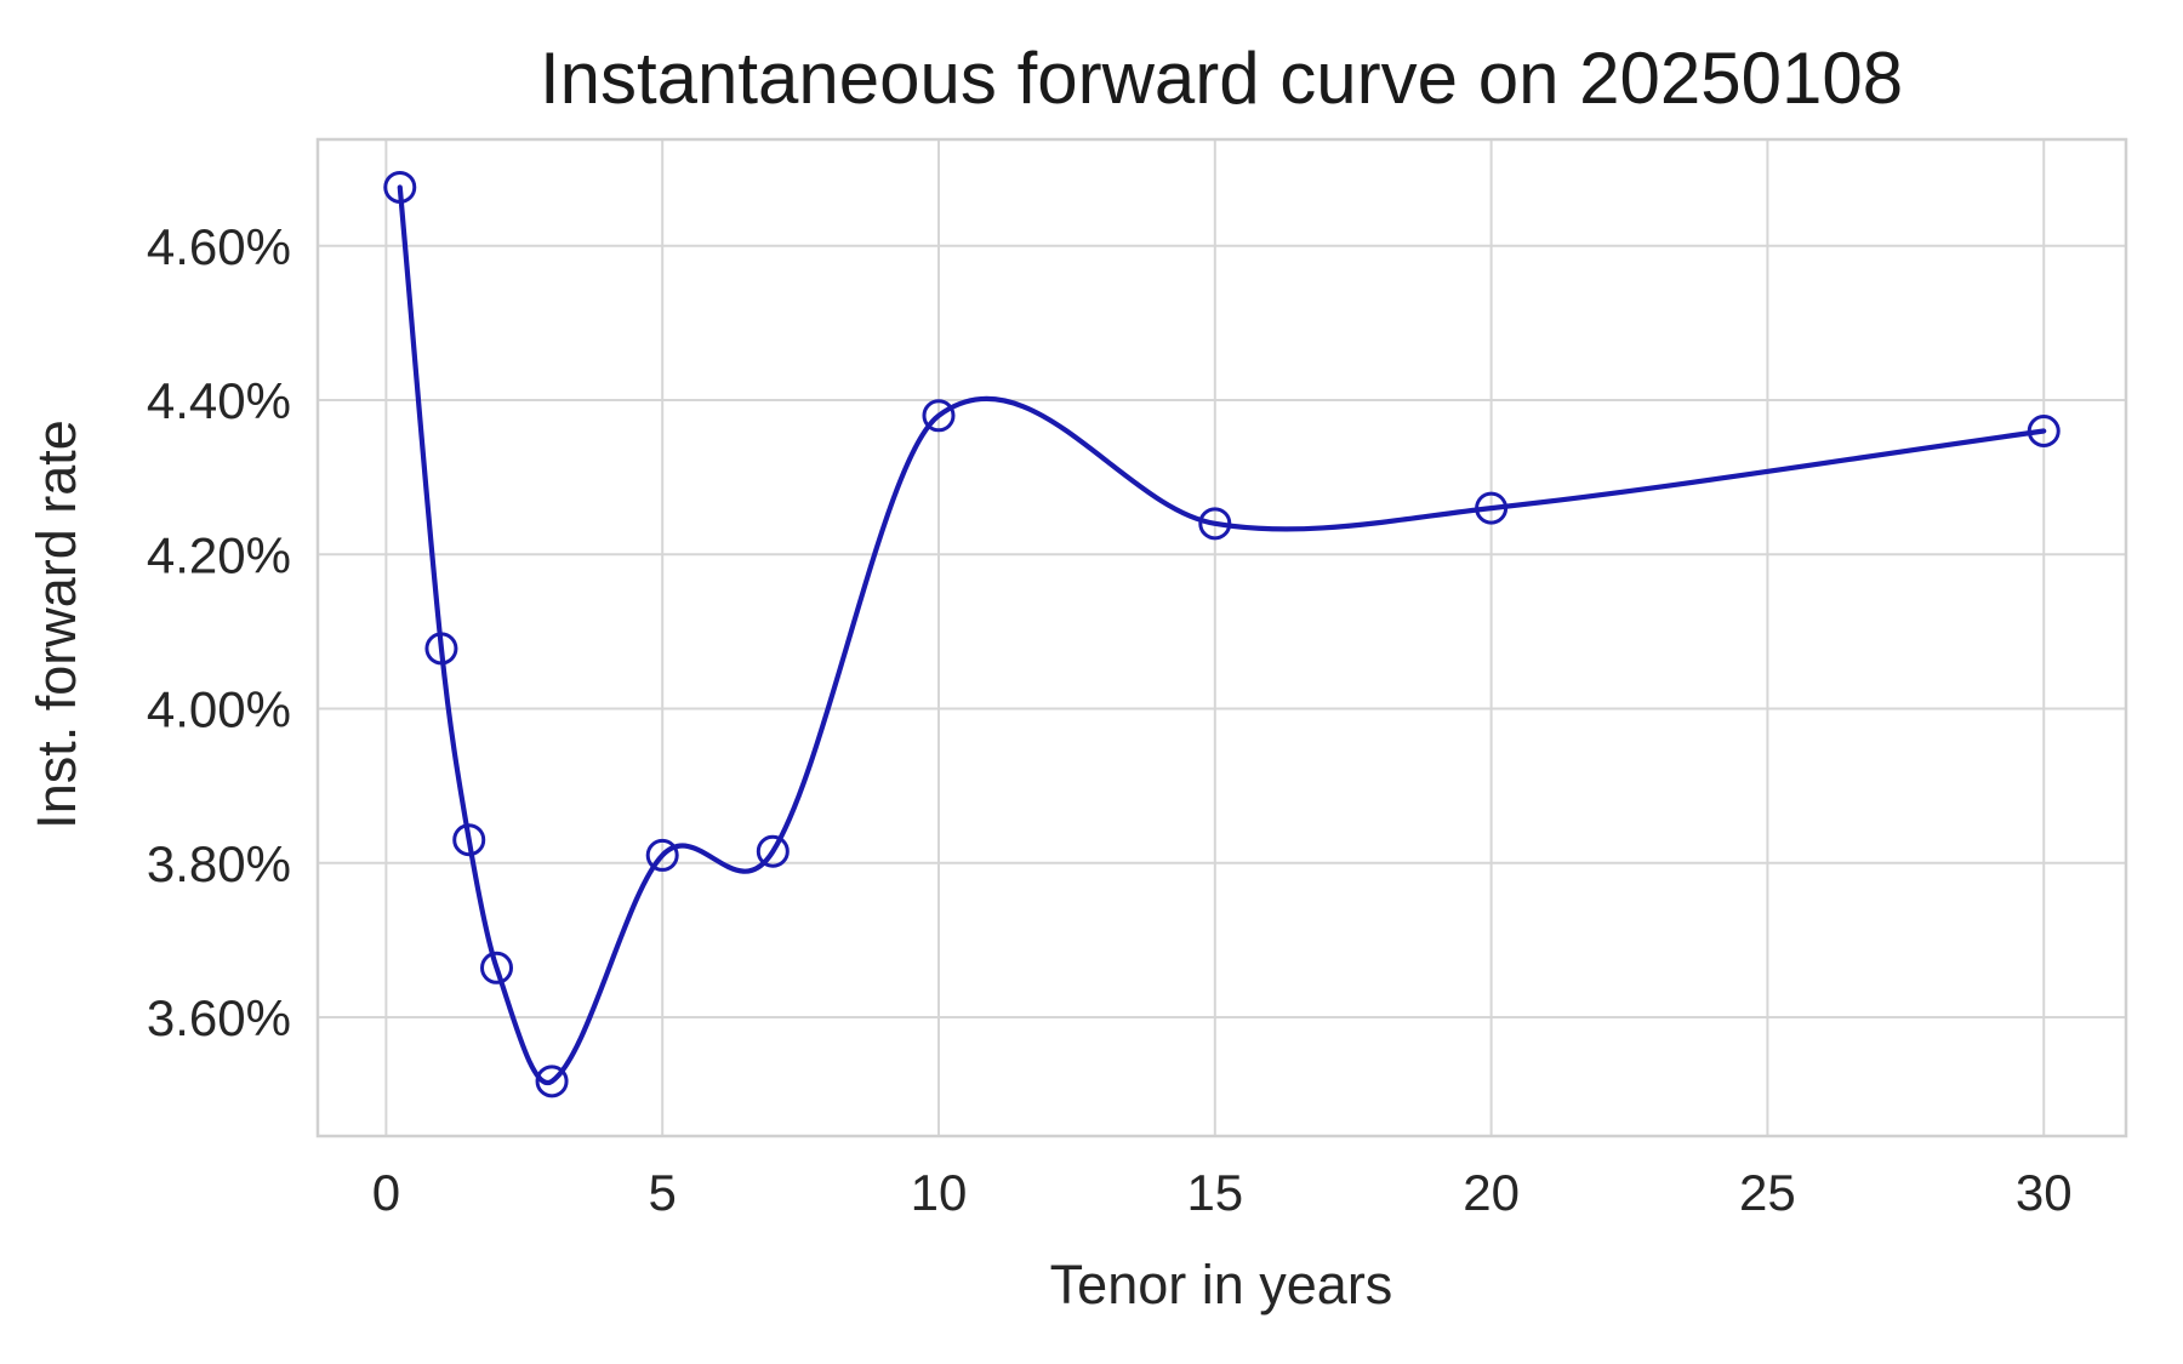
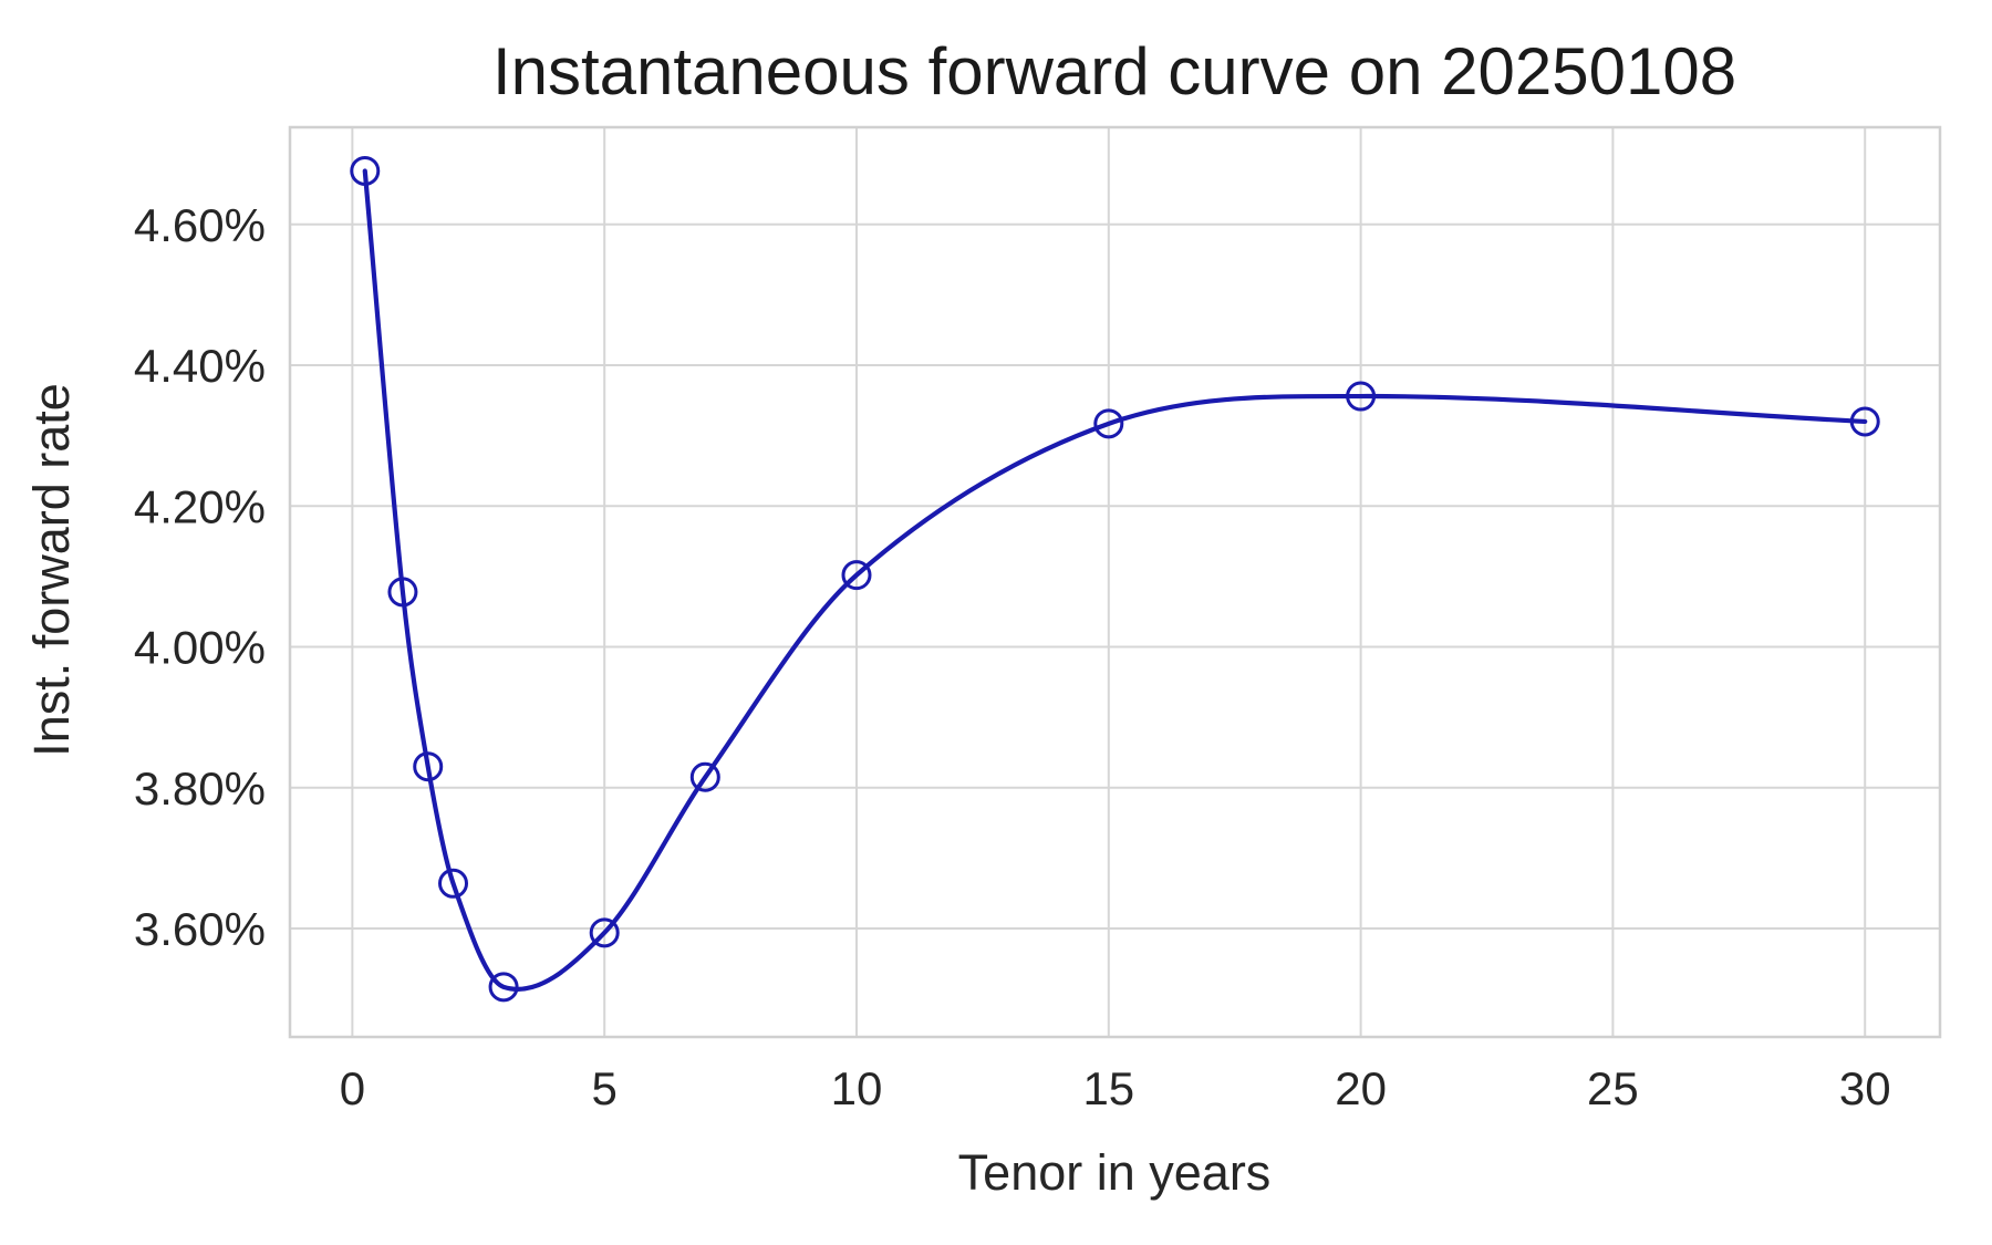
5: 3.81% -> 3.59%
10: 4.38% -> 4.10%
15: 4.24% -> 4.32%
20: 4.26% -> 4.36%
30: 4.36% -> 4.32%
